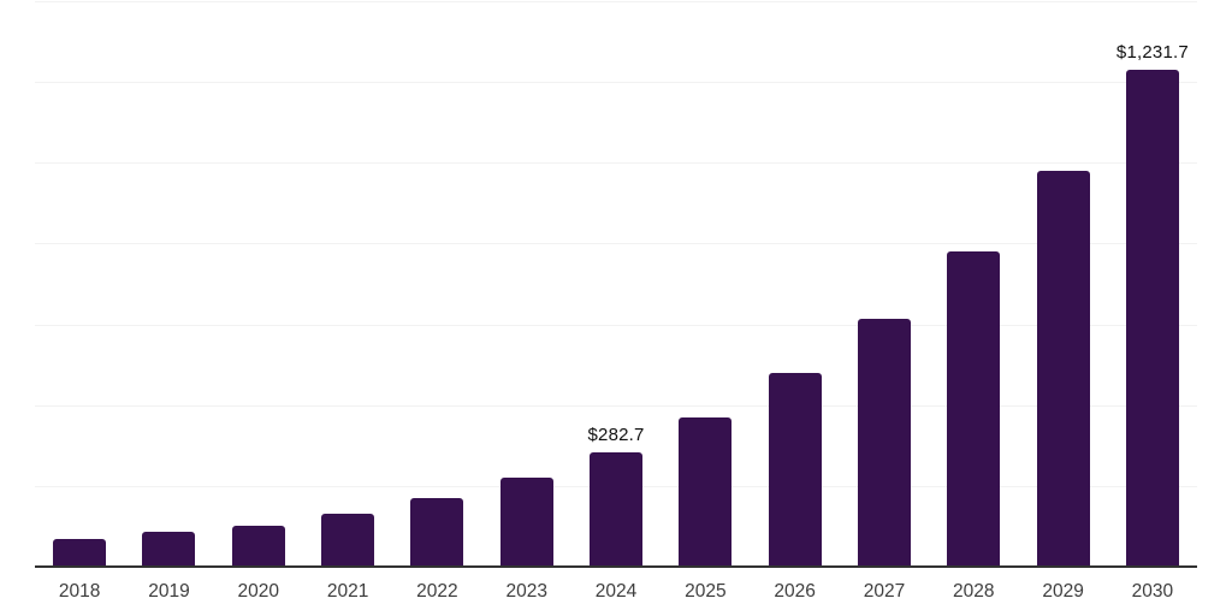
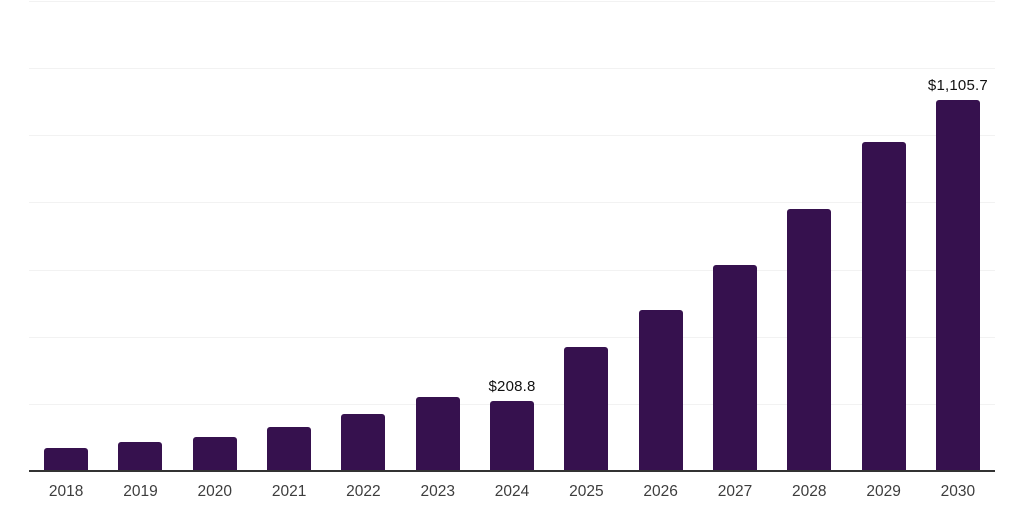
2024: $282.7 -> $208.8
2030: $1,231.7 -> $1,105.7
